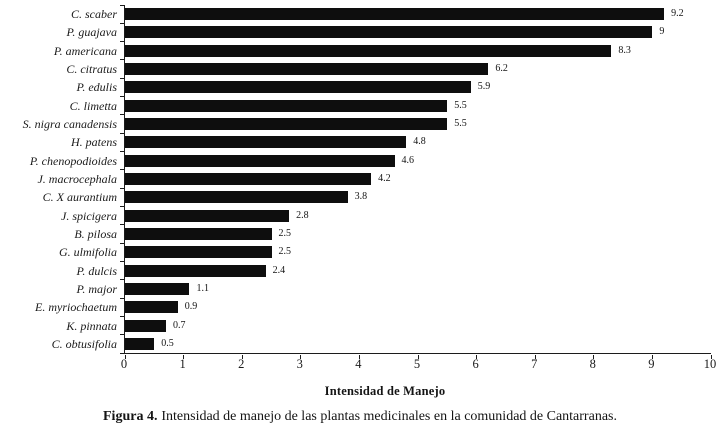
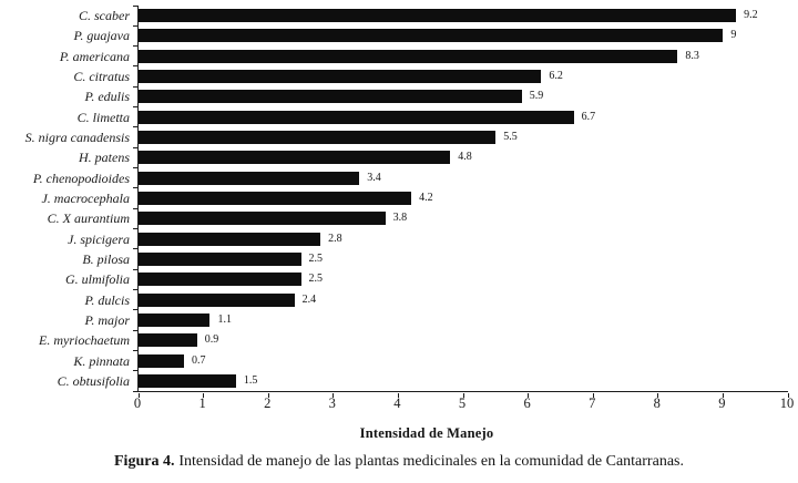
C. limetta: 5.5 -> 6.7
P. chenopodioides: 4.6 -> 3.4
C. obtusifolia: 0.5 -> 1.5
